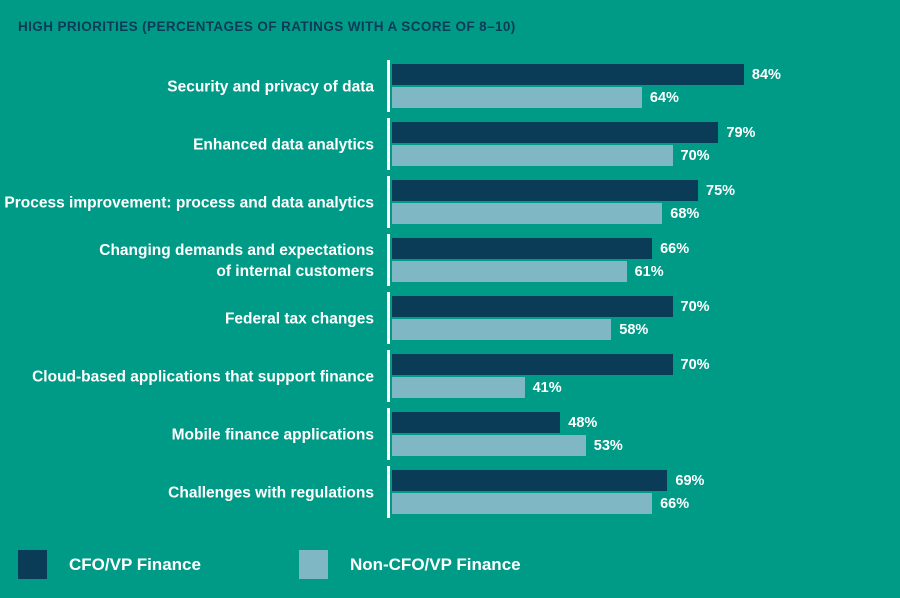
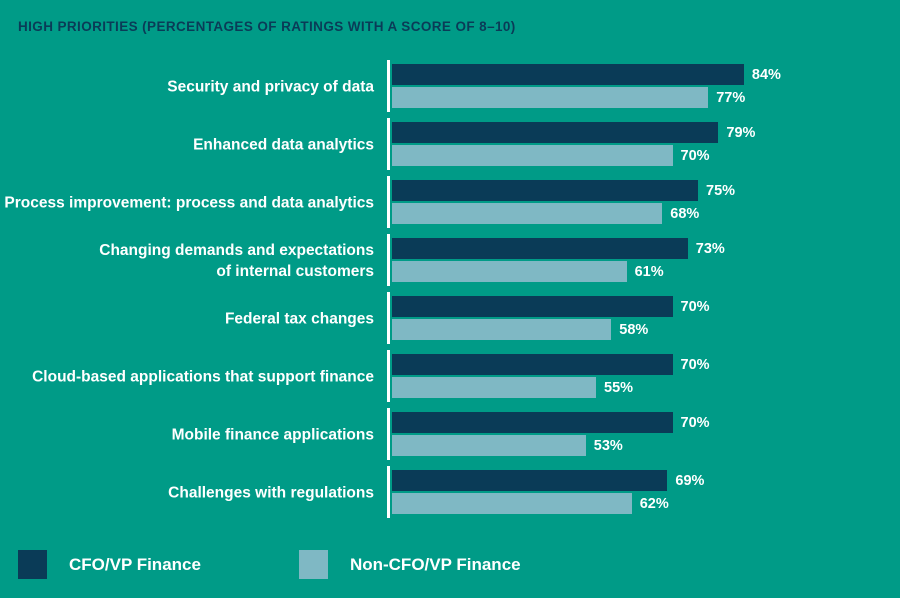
Non-CFO/VP Finance/Security and privacy of data: 64% -> 77%
CFO/VP Finance/Changing demands and expectations of internal customers: 66% -> 73%
Non-CFO/VP Finance/Cloud-based applications that support finance: 41% -> 55%
CFO/VP Finance/Mobile finance applications: 48% -> 70%
Non-CFO/VP Finance/Challenges with regulations: 66% -> 62%
